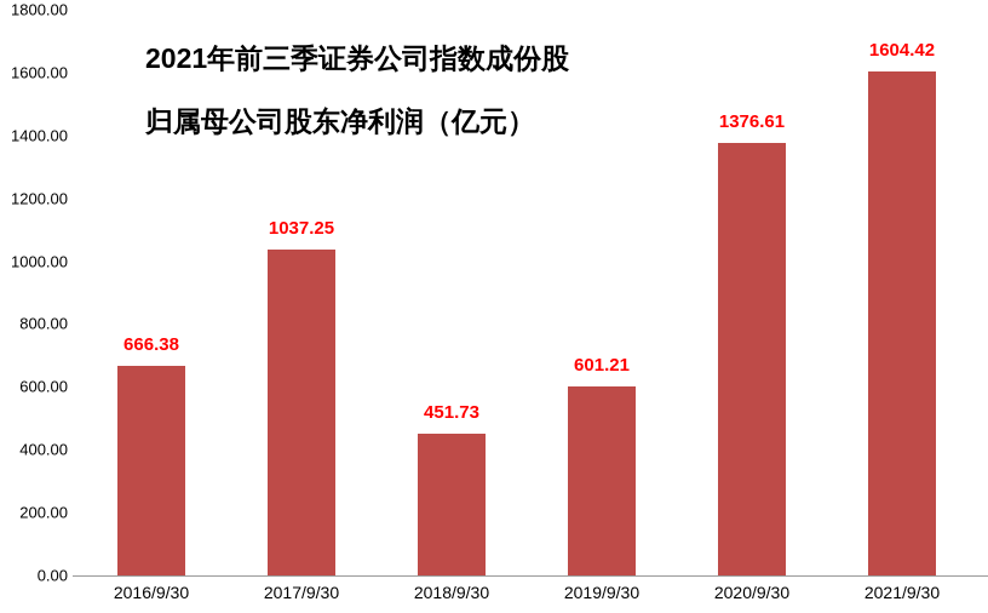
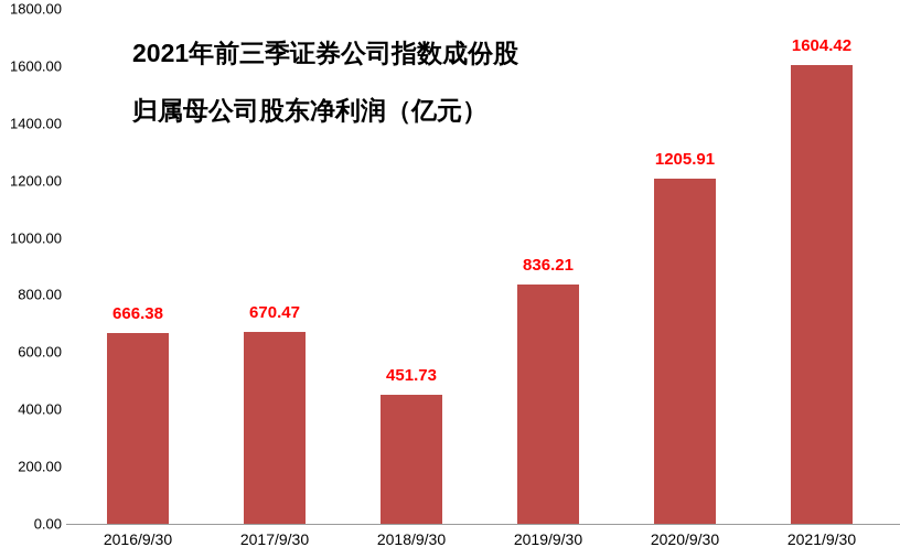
2017/9/30: 1037.25 -> 670.47
2019/9/30: 601.21 -> 836.21
2020/9/30: 1376.61 -> 1205.91
